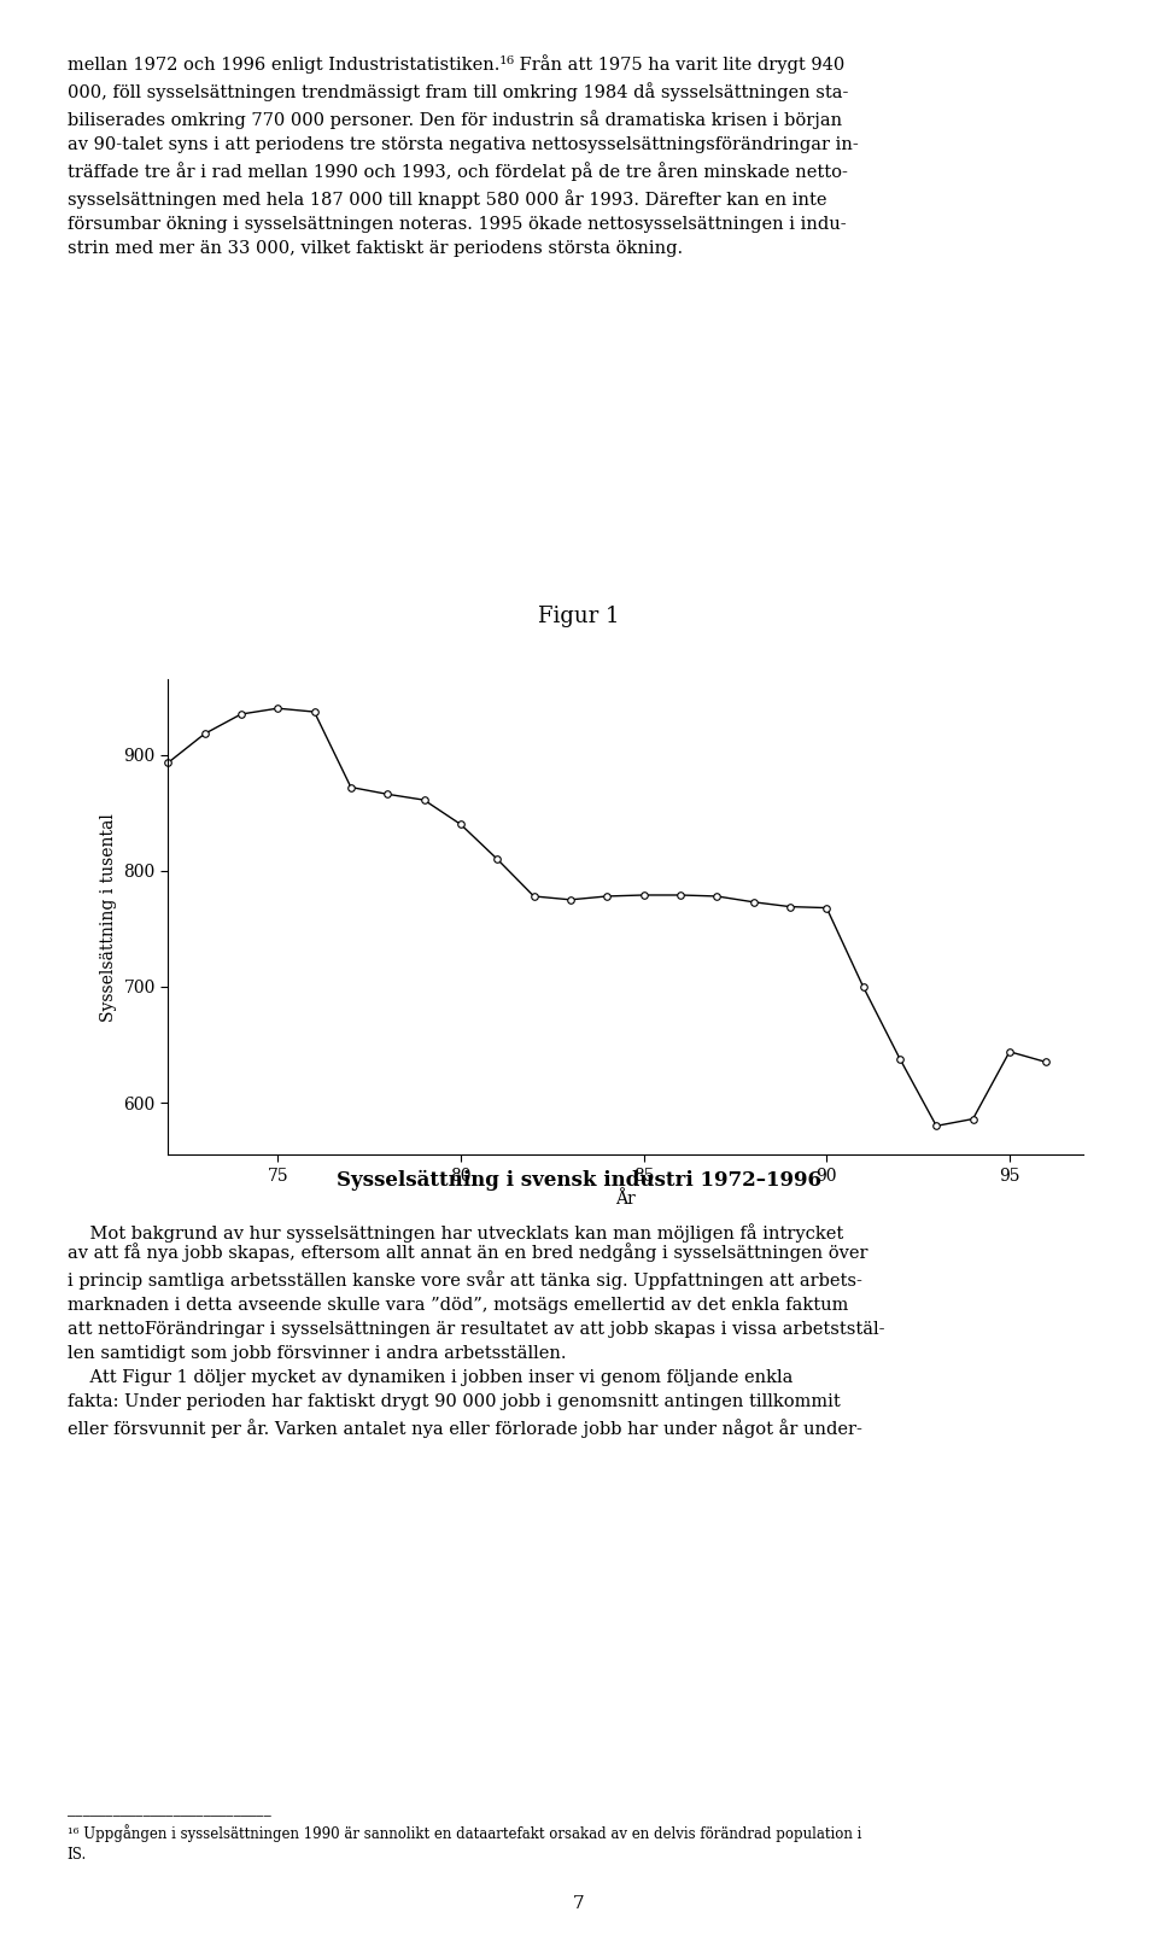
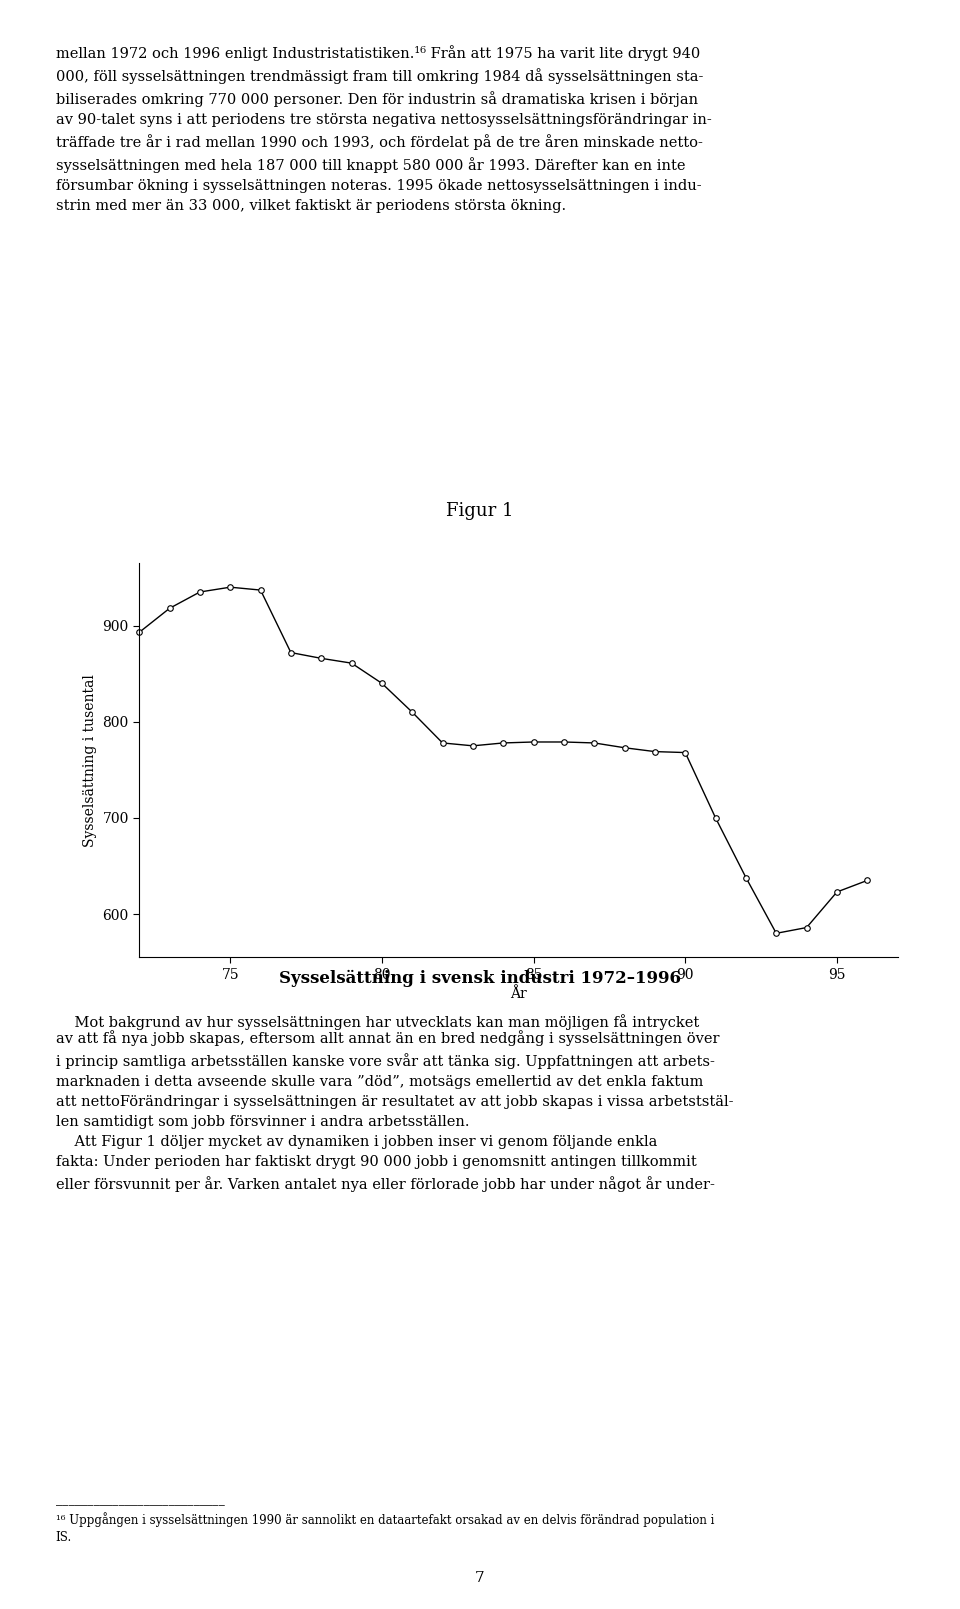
95: 644 -> 623
